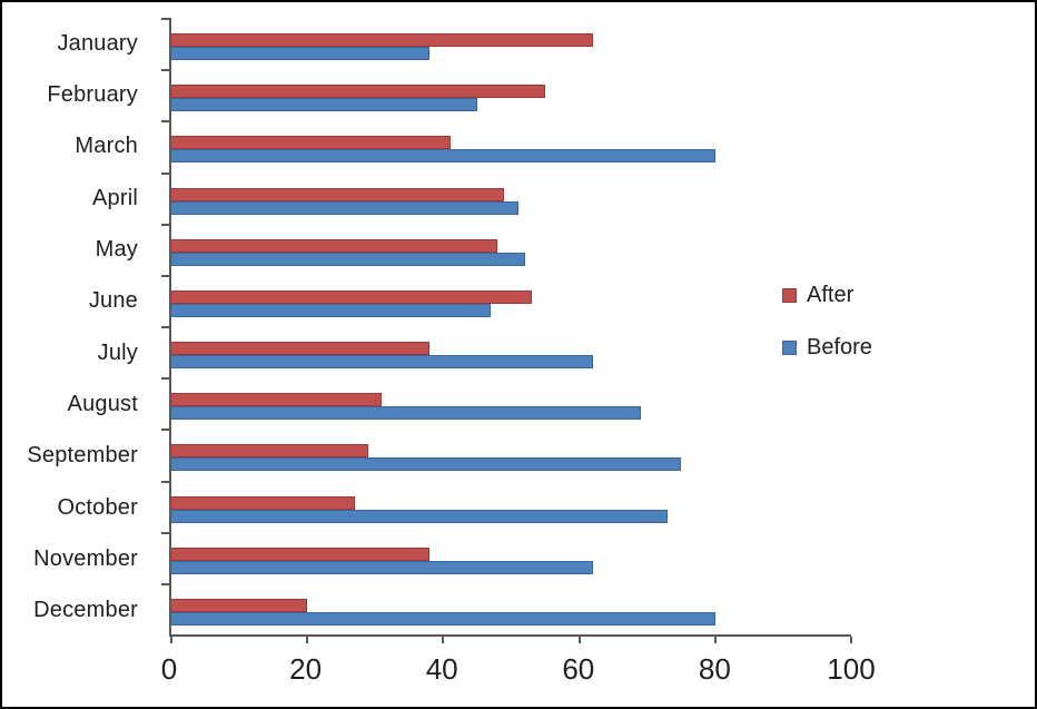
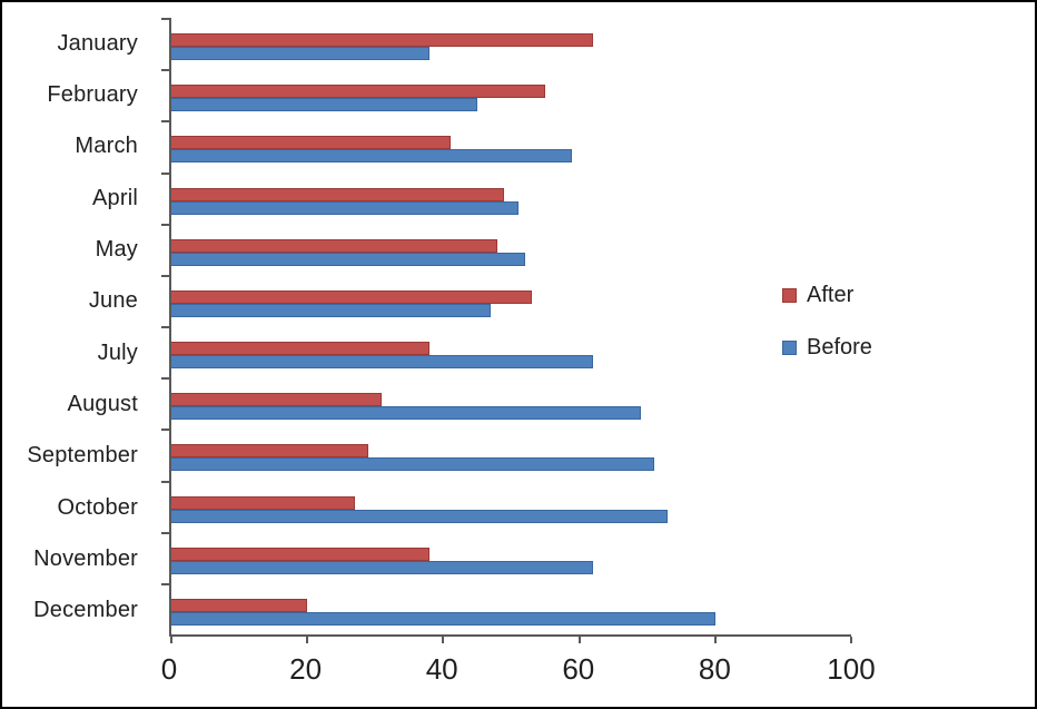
Before/March: 80 -> 59
Before/September: 75 -> 71
